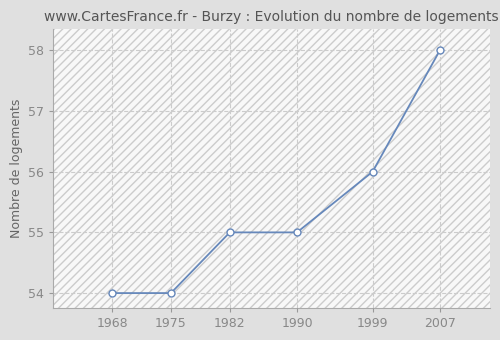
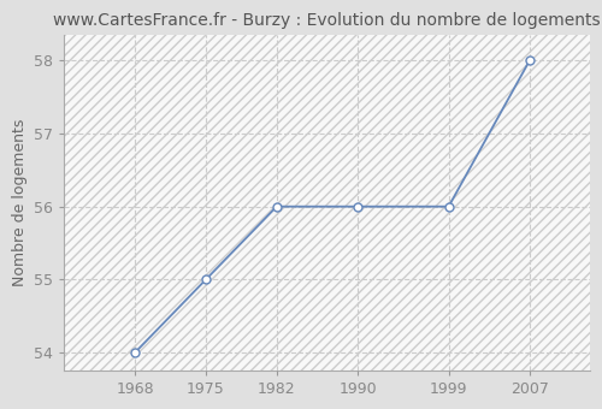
1975: 54 -> 55
1982: 55 -> 56
1990: 55 -> 56
